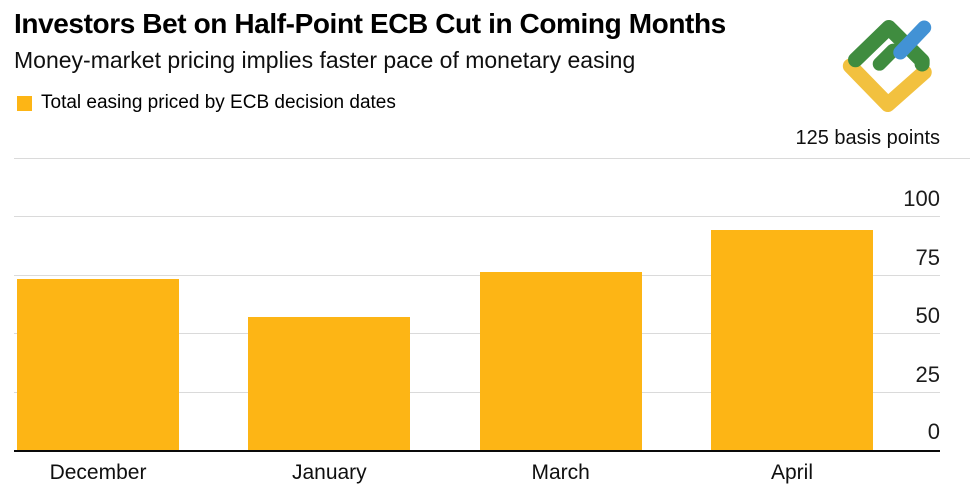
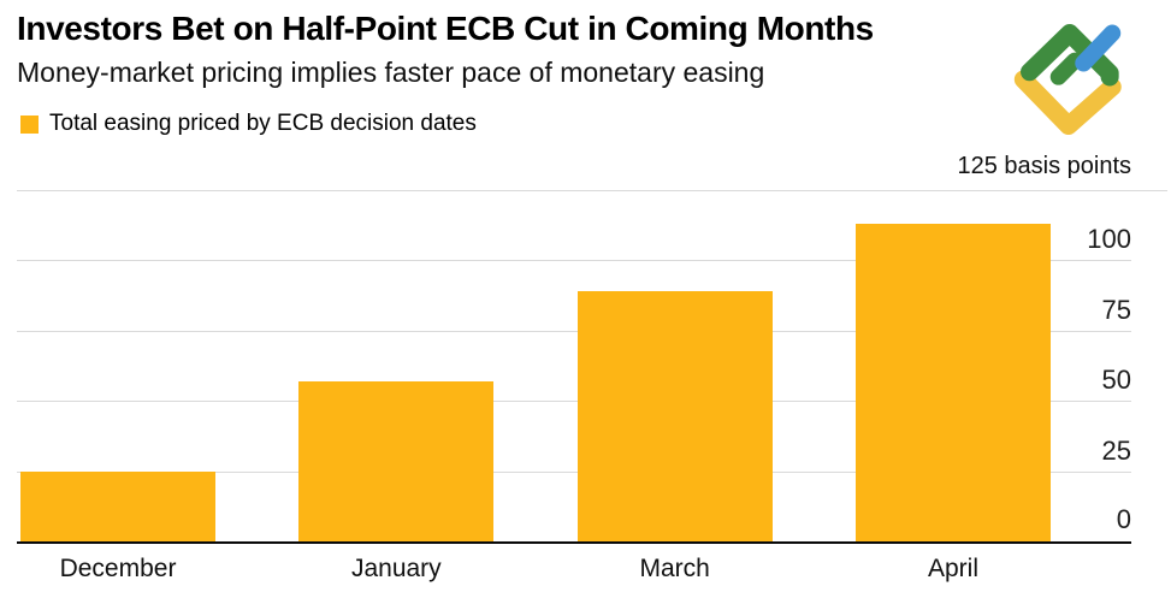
December: 73 -> 25
March: 76 -> 89
April: 94 -> 113
